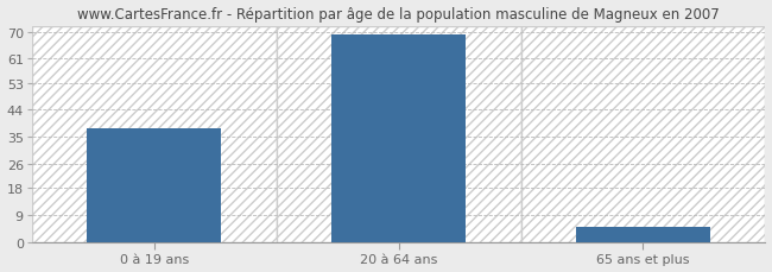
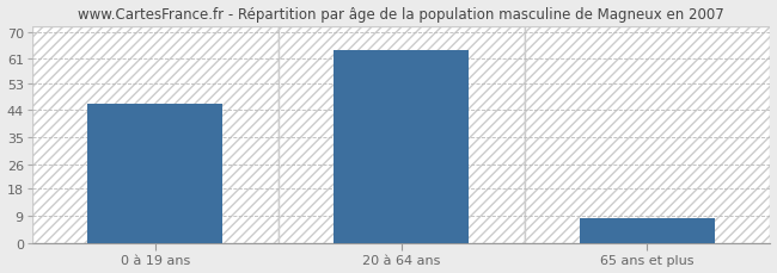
0 à 19 ans: 38 -> 46
20 à 64 ans: 69 -> 64
65 ans et plus: 5 -> 8
